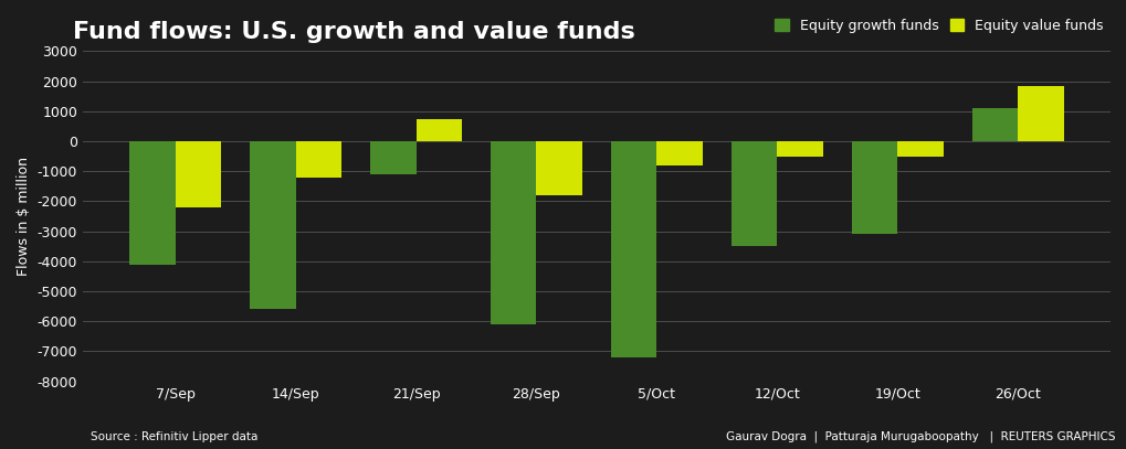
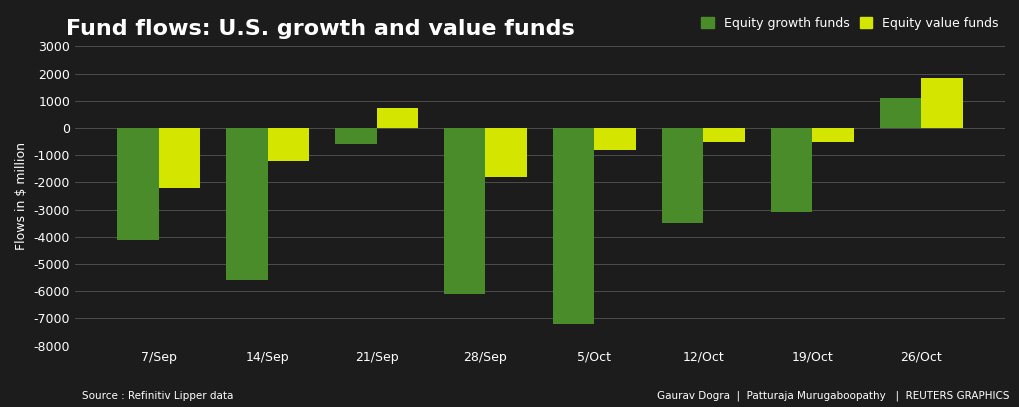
Equity growth funds/21/Sep: -1100 -> -600
